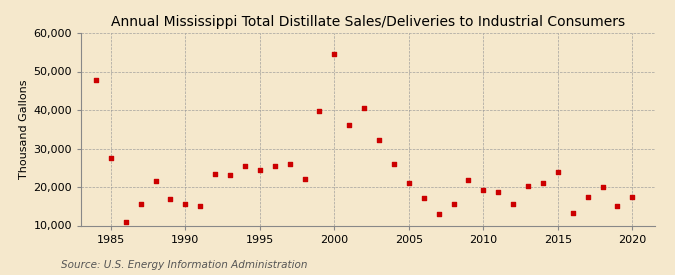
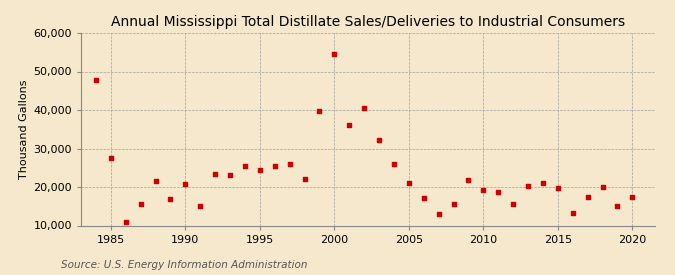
1990: 15,500 -> 20,800
2015: 24,000 -> 19,800
